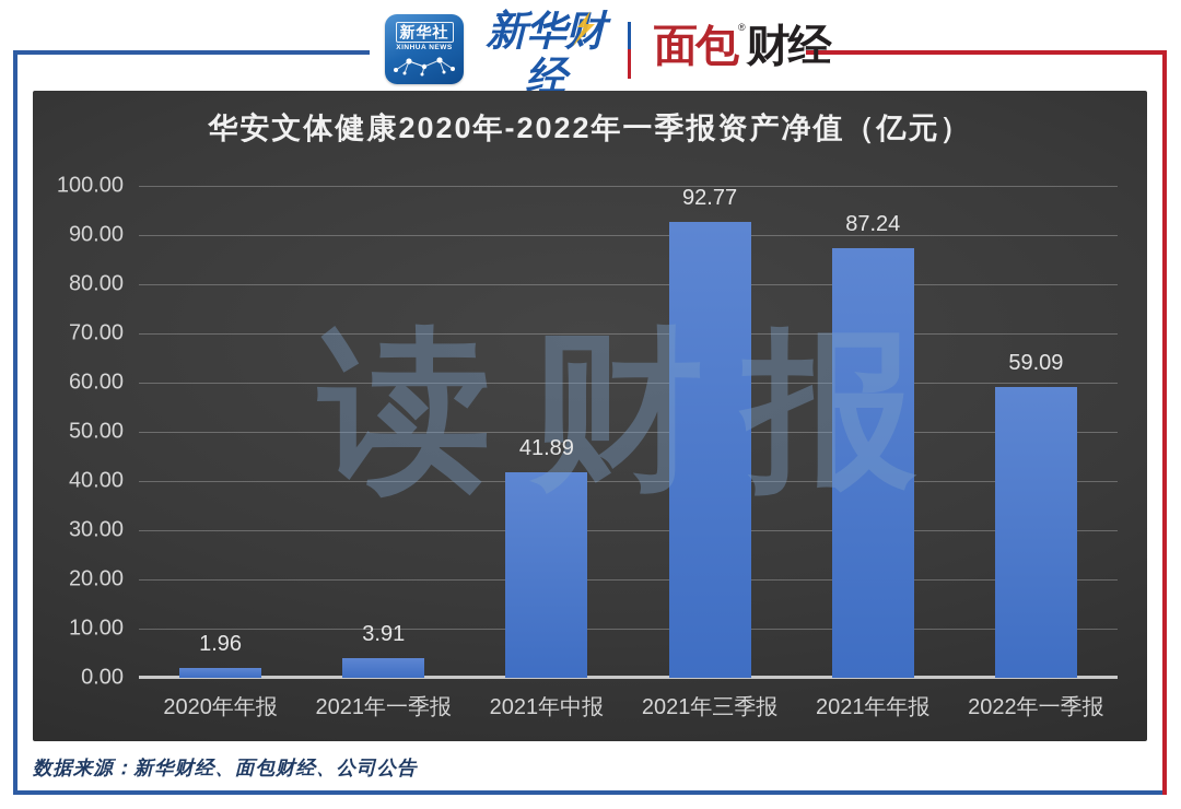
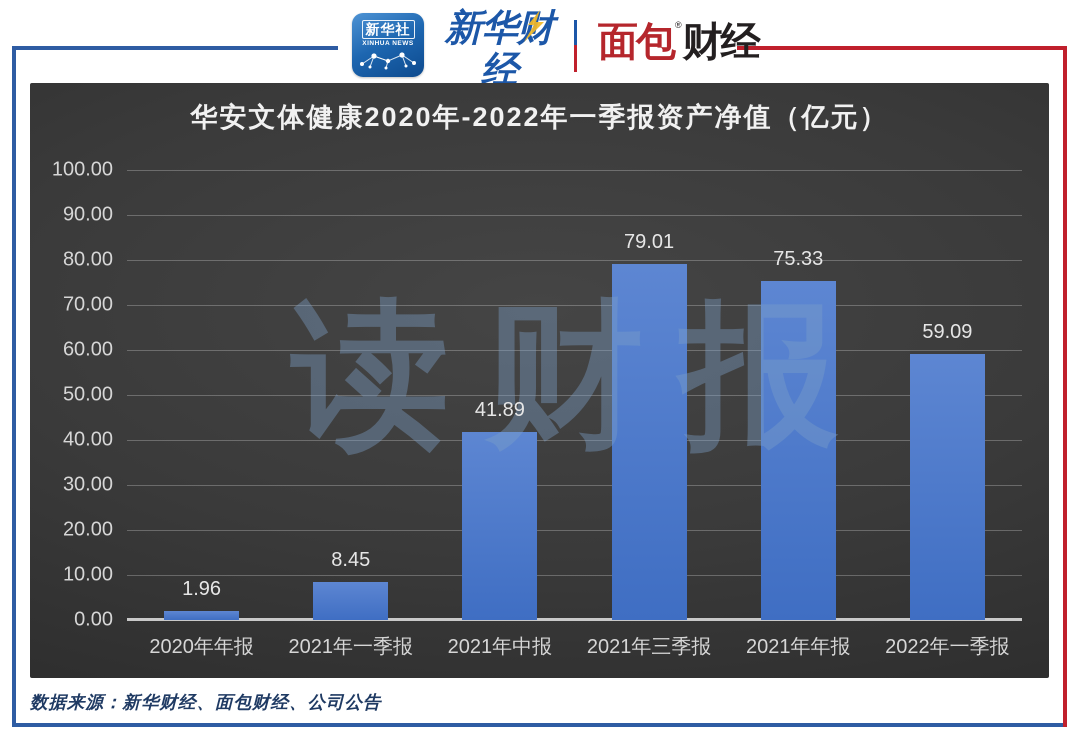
2021年一季报: 3.91 -> 8.45
2021年三季报: 92.77 -> 79.01
2021年年报: 87.24 -> 75.33
